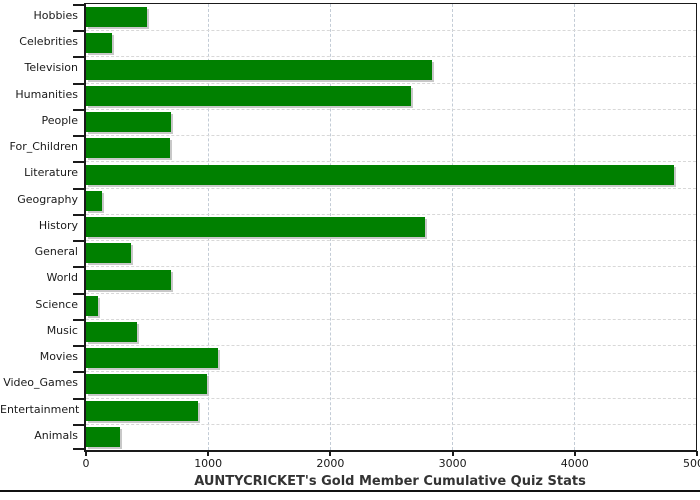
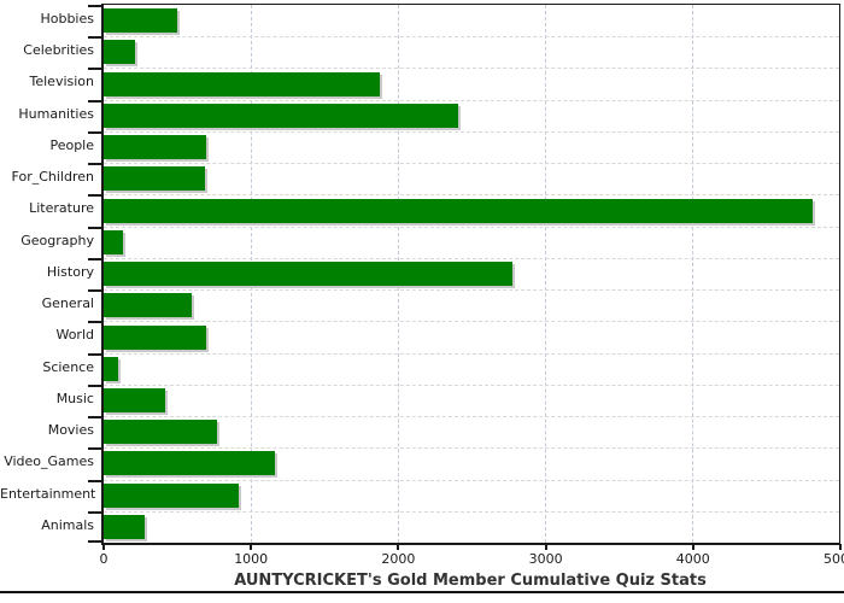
Television: 2840 -> 1880
Humanities: 2660 -> 2410
General: 370 -> 600
Movies: 1080 -> 770
Video_Games: 990 -> 1160
